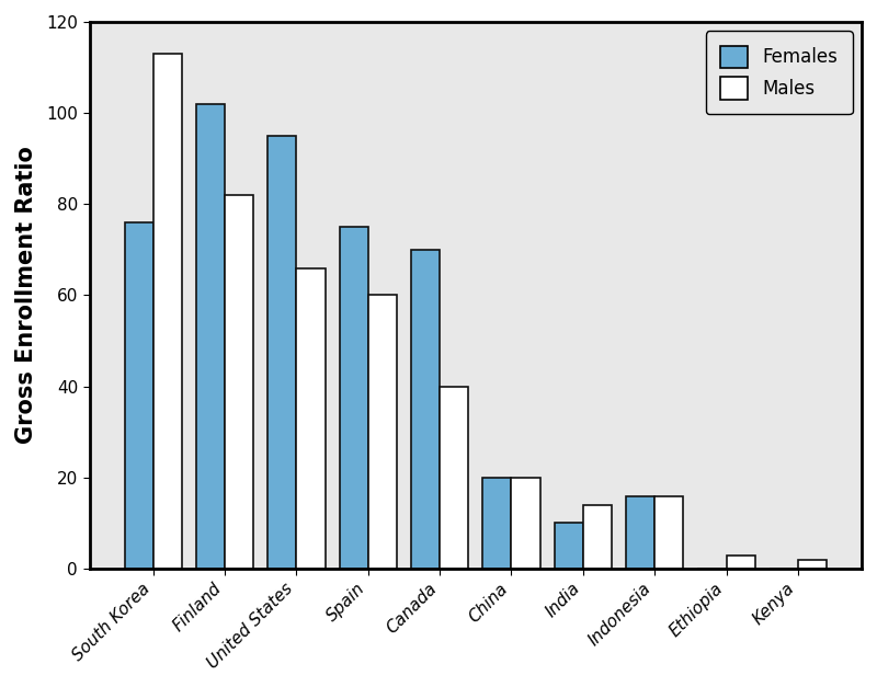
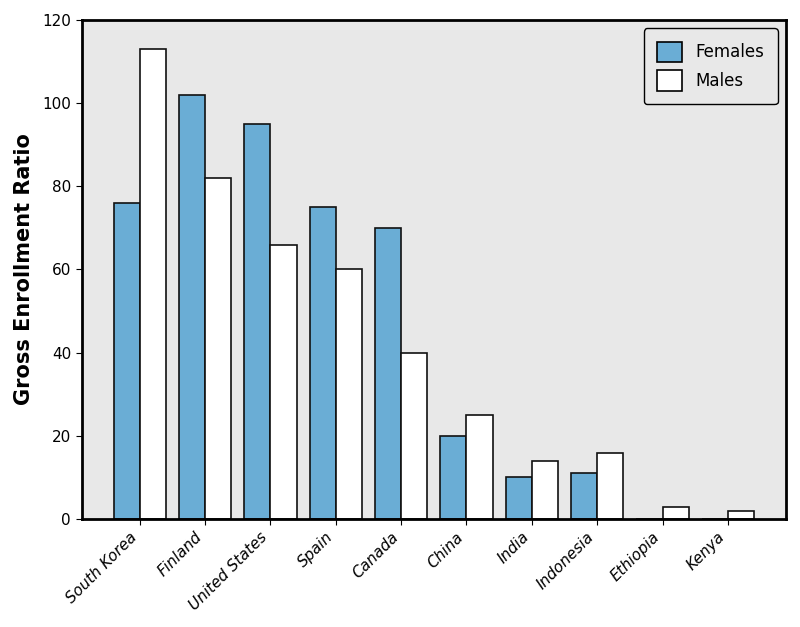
Males/China: 20 -> 25
Females/Indonesia: 16 -> 11
